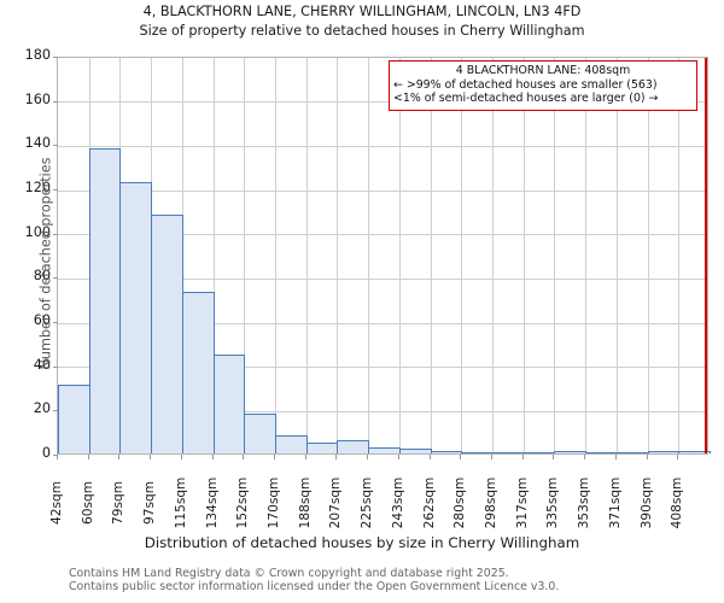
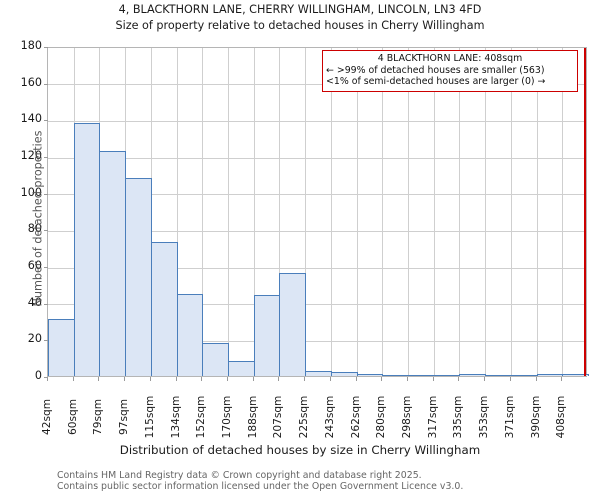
188sqm: 5 -> 44
207sqm: 6 -> 56
